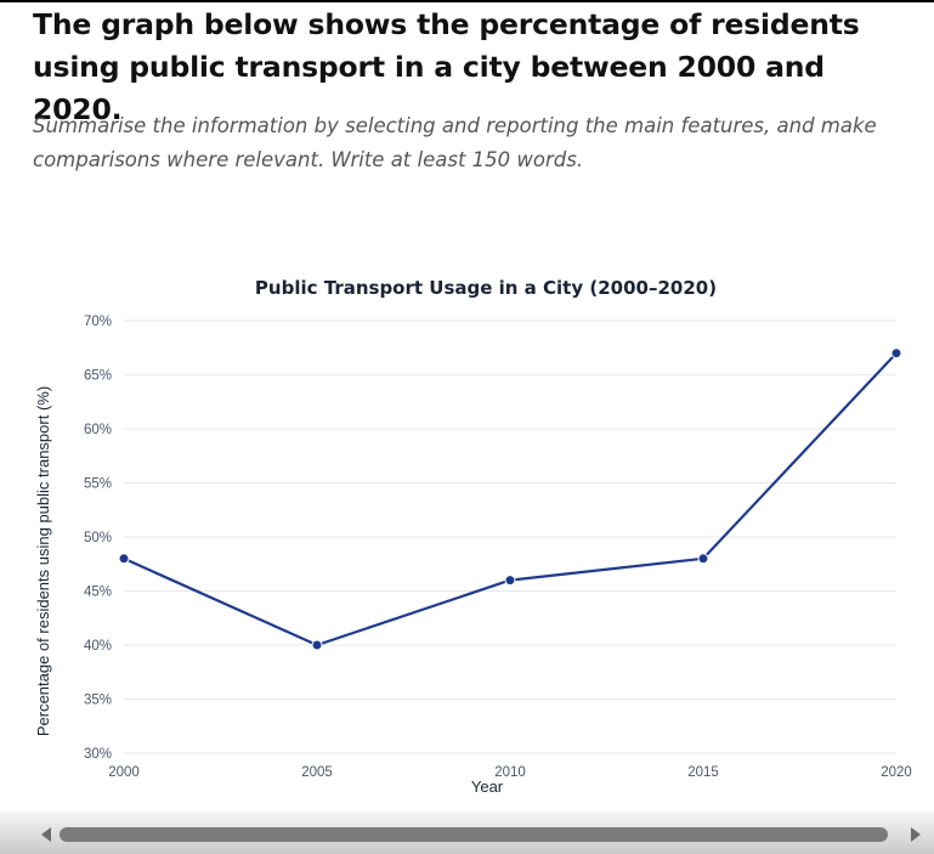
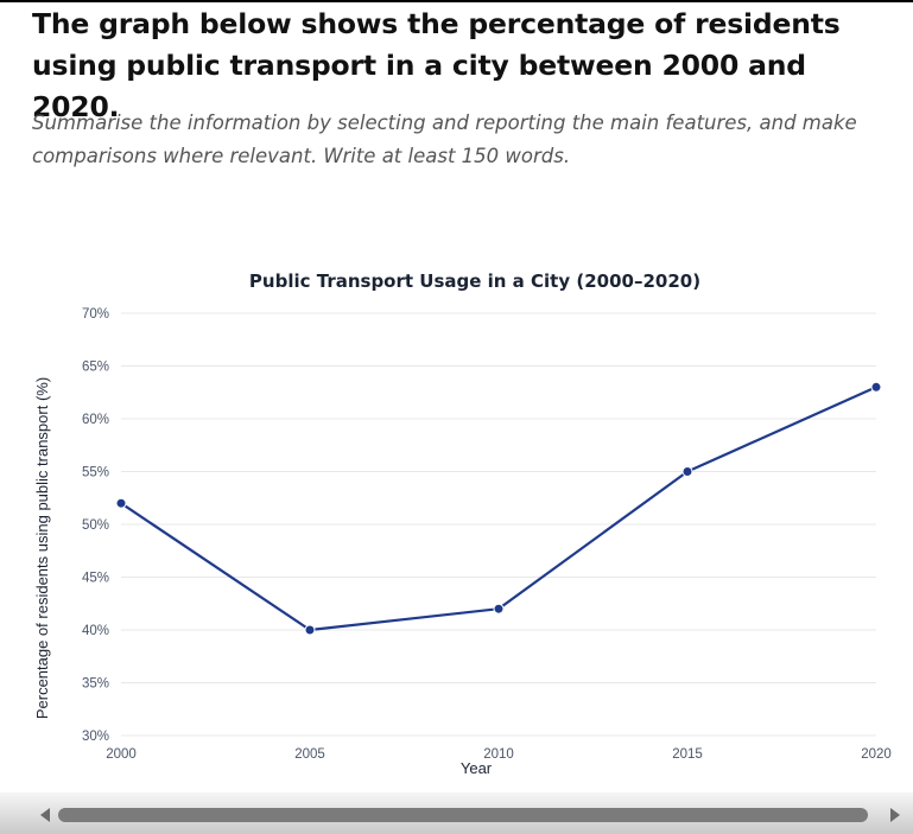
2000: 48% -> 52%
2010: 46% -> 42%
2015: 48% -> 55%
2020: 67% -> 63%
